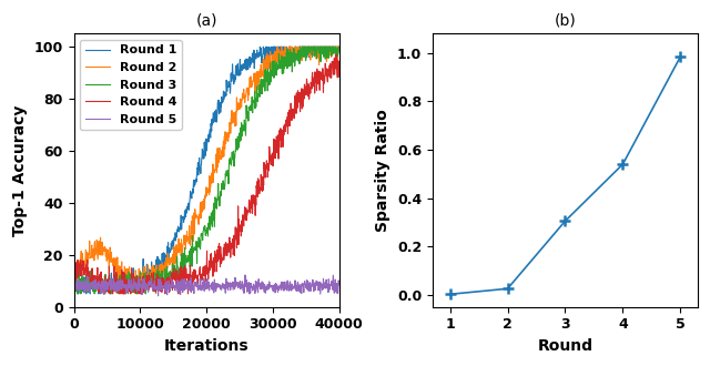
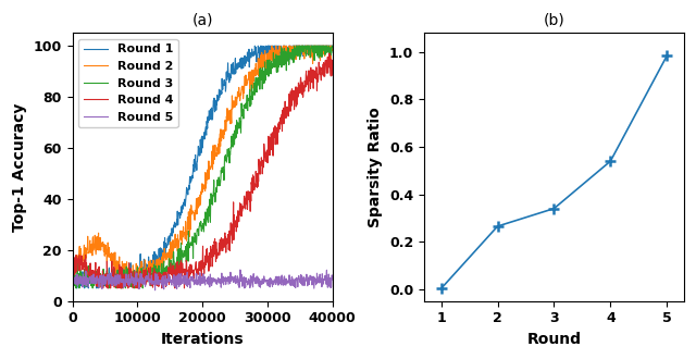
(b)/2: 0.025 -> 0.265
(b)/3: 0.305 -> 0.340
